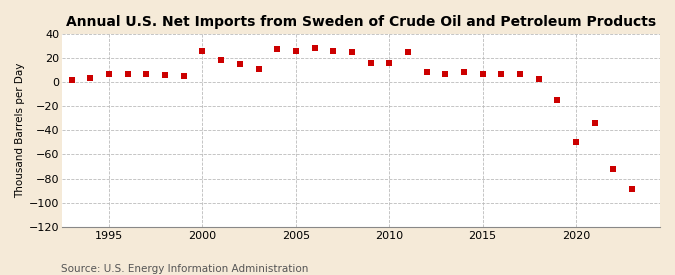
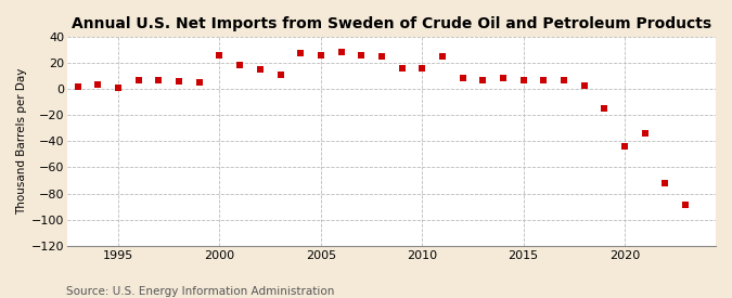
1995: 7 -> 1
2020: -50 -> -44
